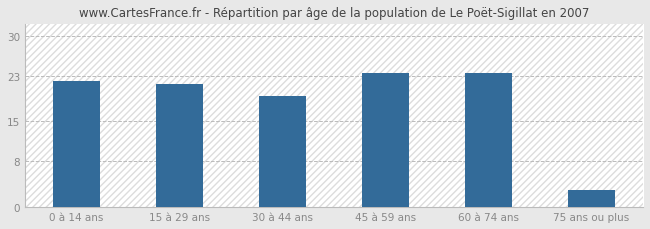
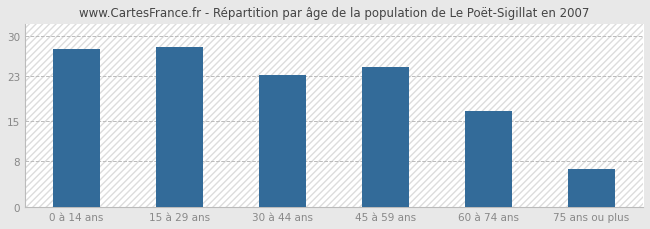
0 à 14 ans: 22.0 -> 27.6
15 à 29 ans: 21.5 -> 28.0
30 à 44 ans: 19.5 -> 23.2
45 à 59 ans: 23.5 -> 24.6
60 à 74 ans: 23.5 -> 16.8
75 ans ou plus: 3.0 -> 6.6
